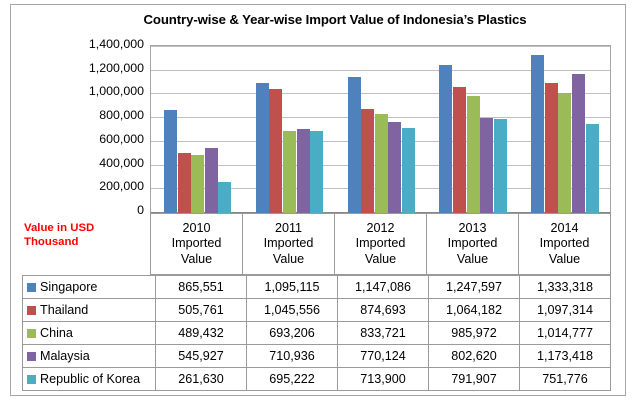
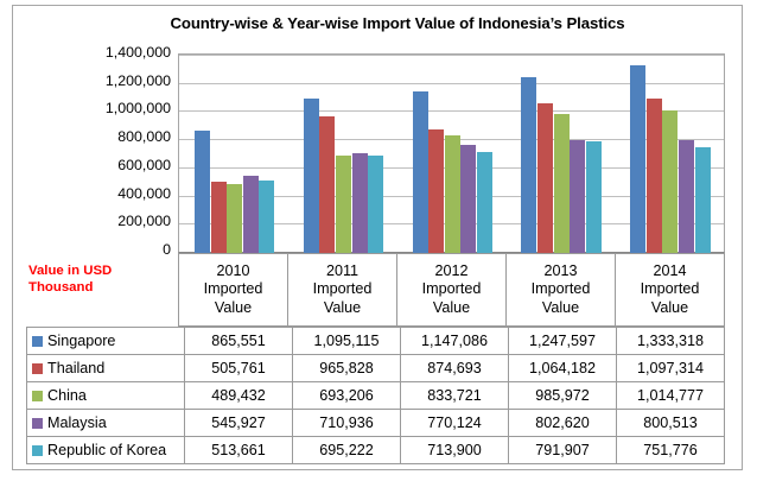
Republic of Korea/2010: 261,630 -> 513,661
Thailand/2011: 1,045,556 -> 965,828
Malaysia/2014: 1,173,418 -> 800,513
